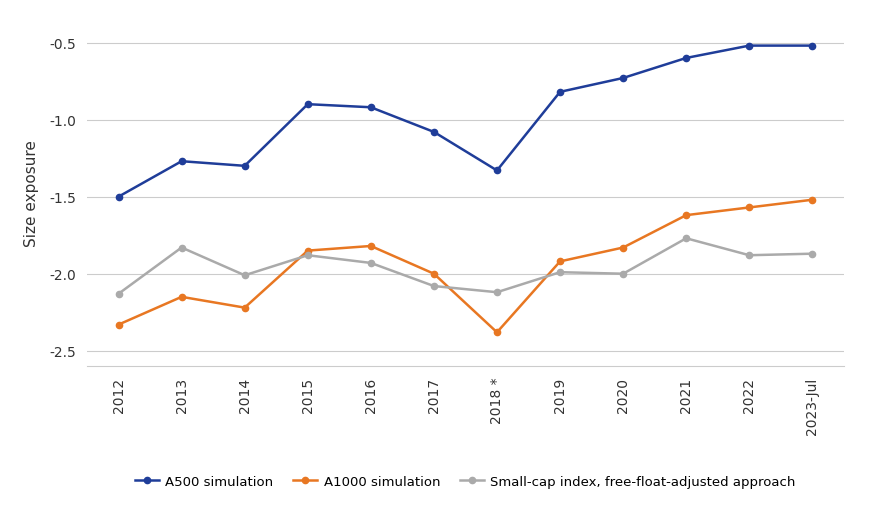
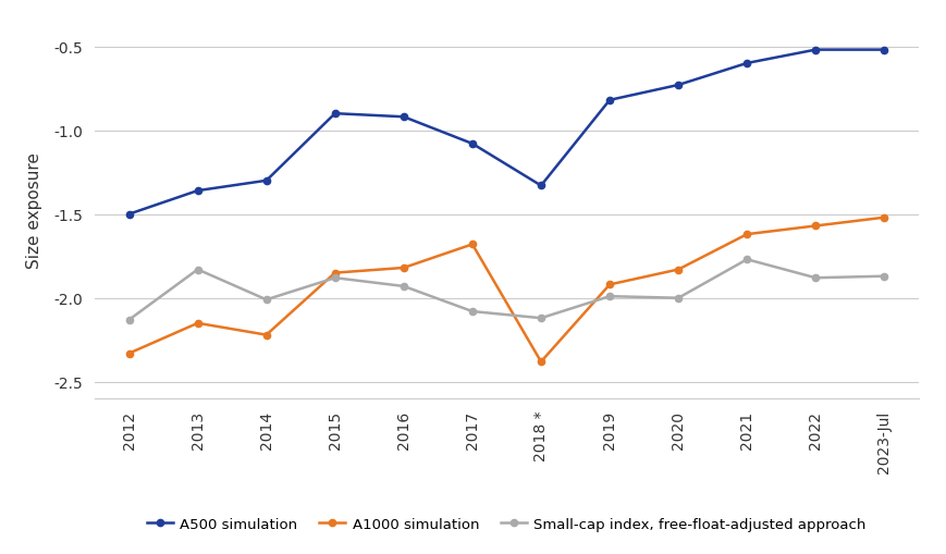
A500 simulation/2013: -1.27 -> -1.36
A1000 simulation/2017: -2.00 -> -1.68
